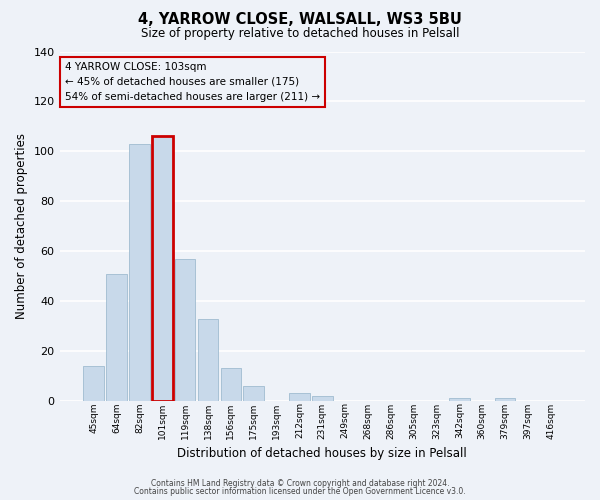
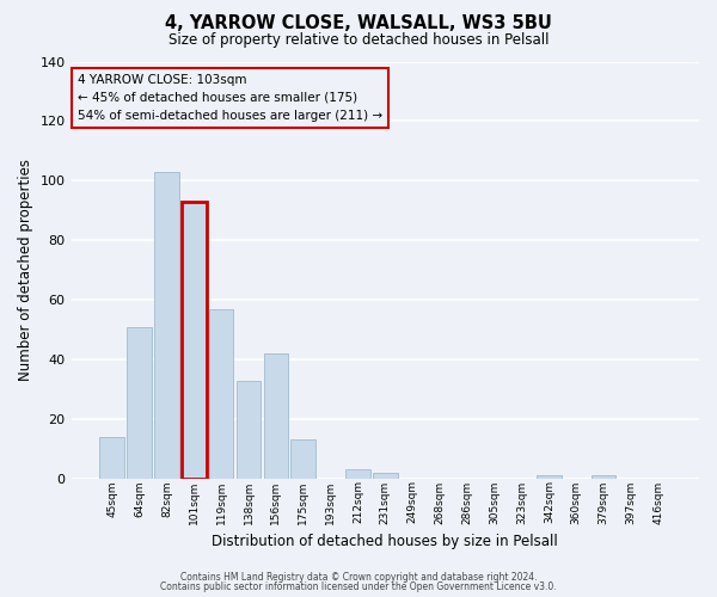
101sqm: 106 -> 93
156sqm: 13 -> 42
175sqm: 6 -> 13
